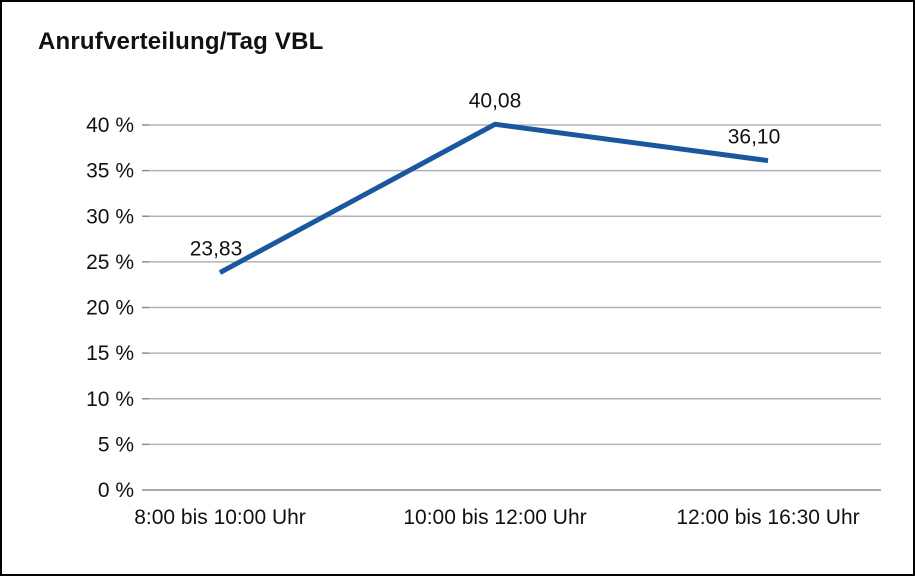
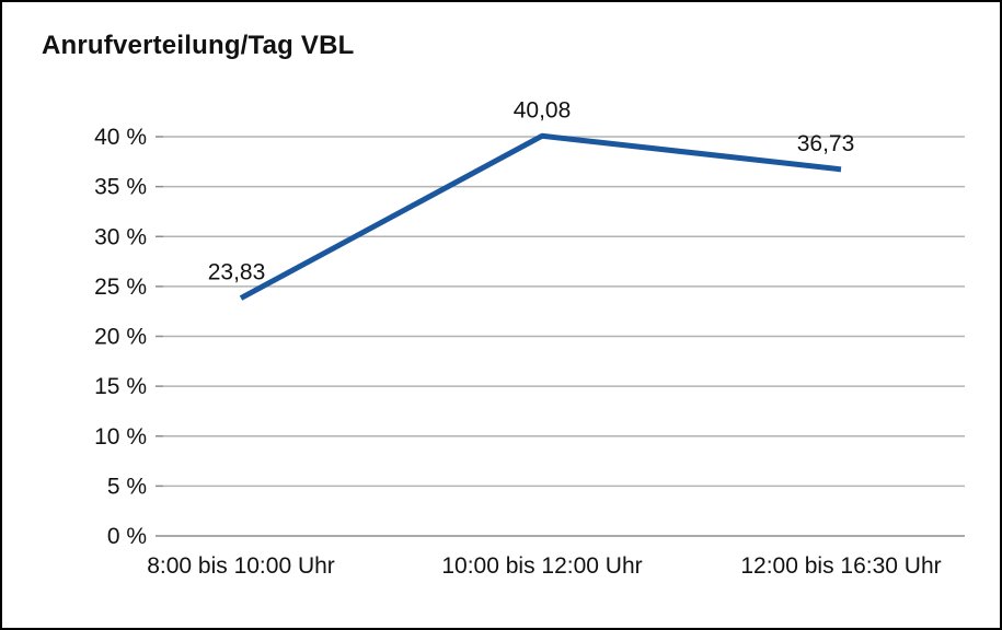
12:00 bis 16:30 Uhr: 36,10 -> 36,73
